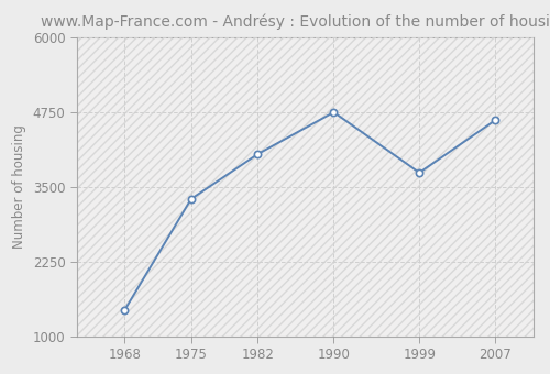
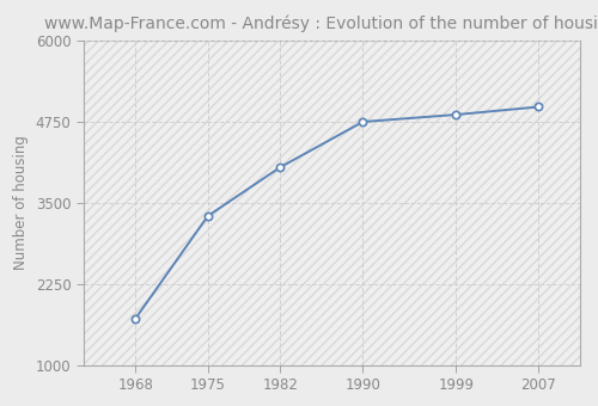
1968: 1440 -> 1720
1999: 3740 -> 4860
2007: 4620 -> 4980
